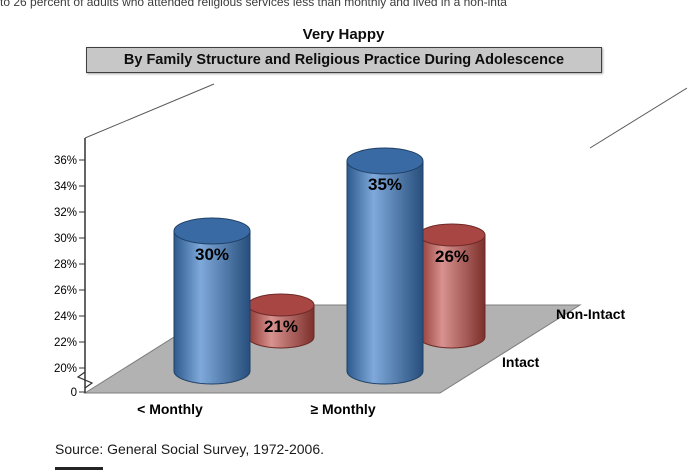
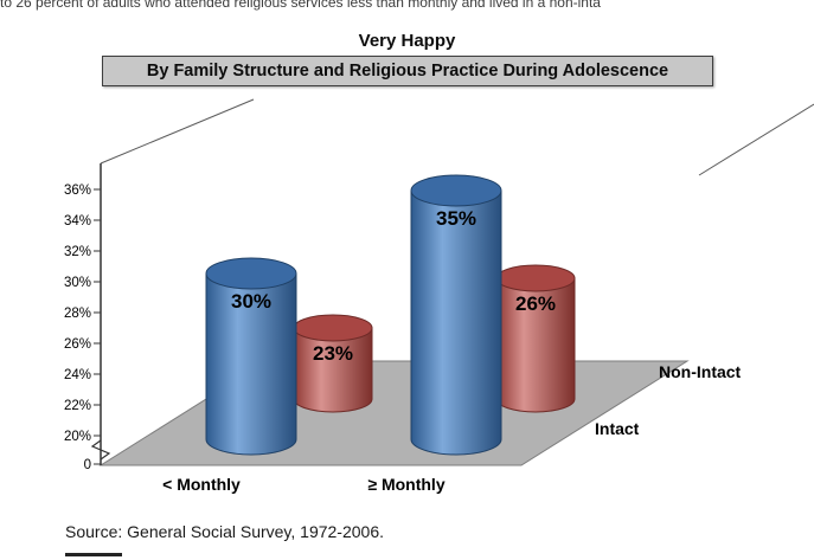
Non-Intact/< Monthly: 21% -> 23%
